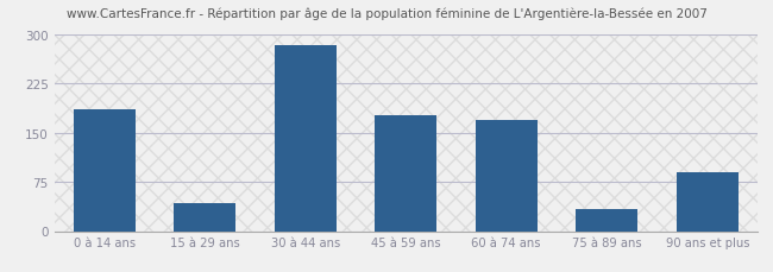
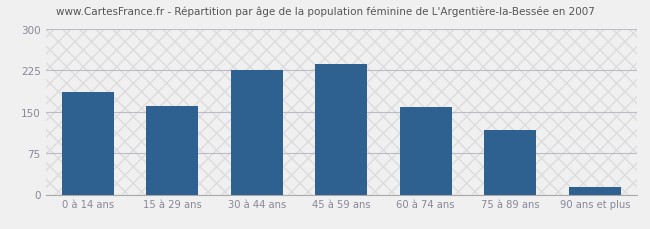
15 à 29 ans: 42 -> 160
30 à 44 ans: 284 -> 226
45 à 59 ans: 176 -> 236
60 à 74 ans: 170 -> 158
75 à 89 ans: 34 -> 117
90 ans et plus: 90 -> 13
